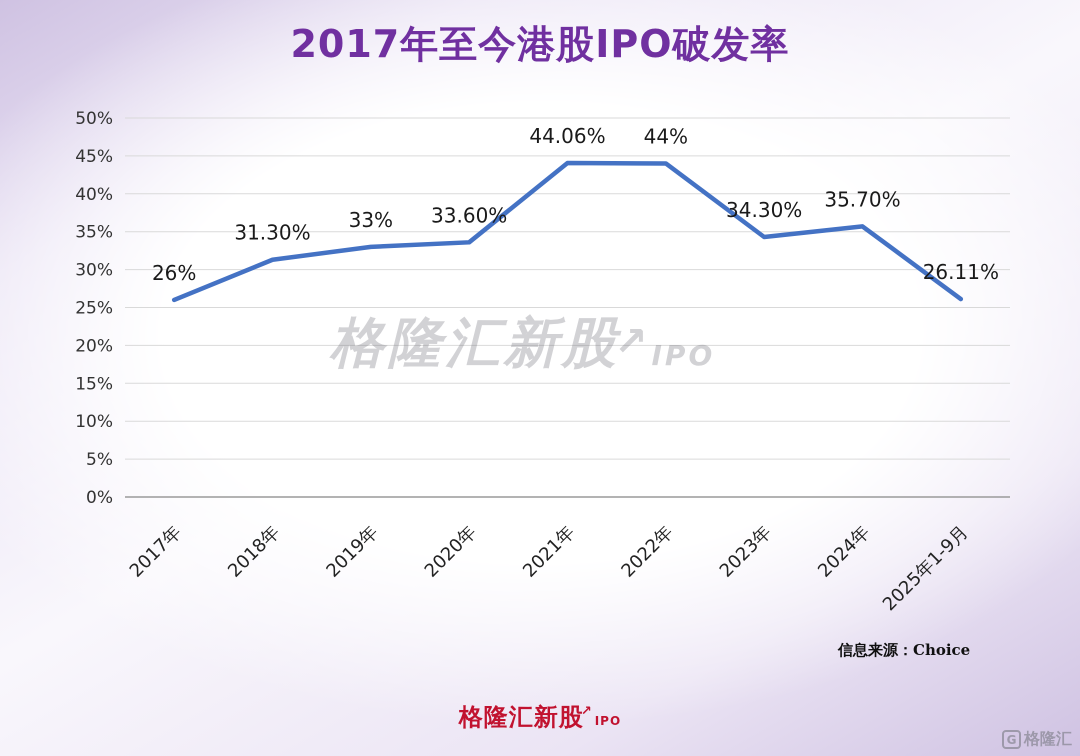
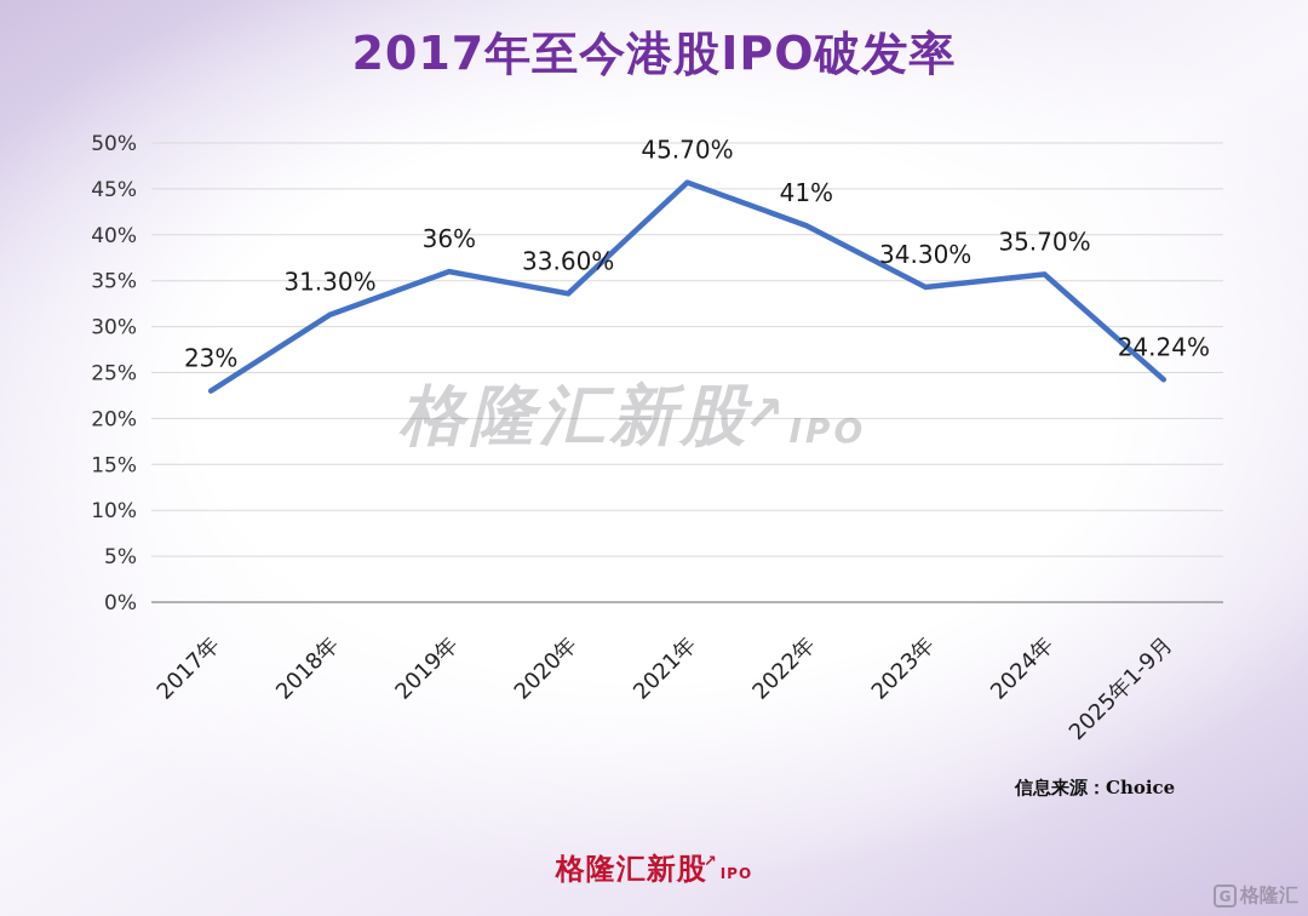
2017年: 26% -> 23%
2019年: 33% -> 36%
2021年: 44.06% -> 45.70%
2022年: 44% -> 41%
2025年1-9月: 26.11% -> 24.24%
